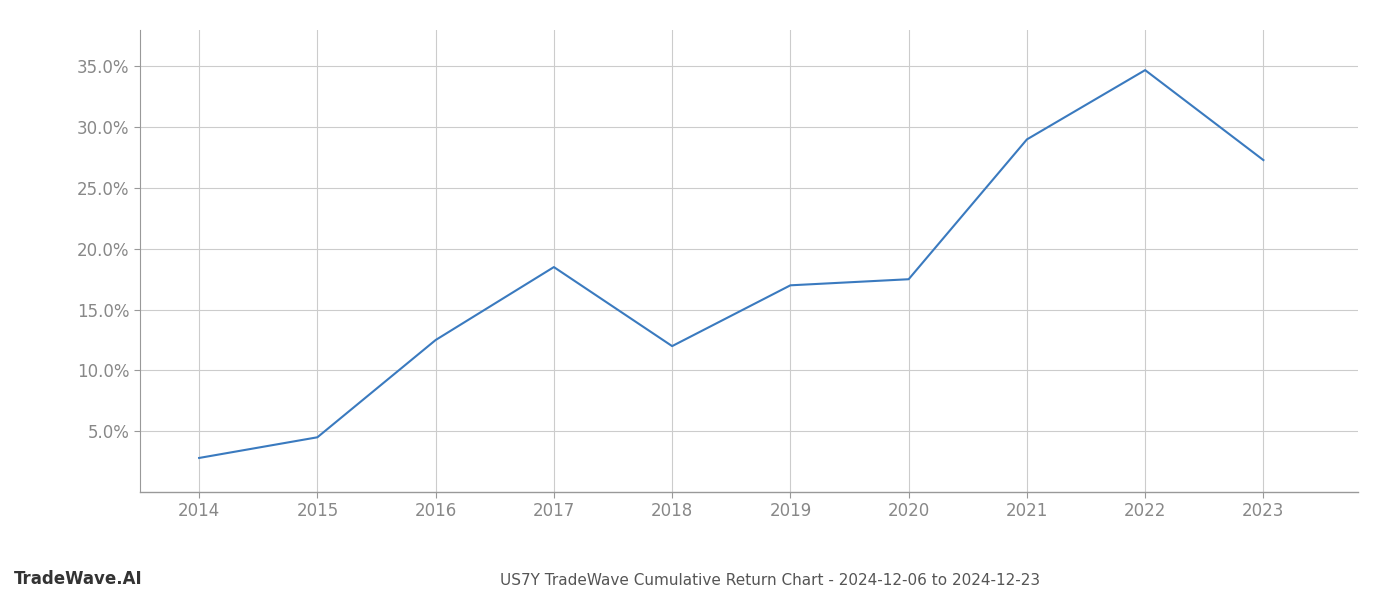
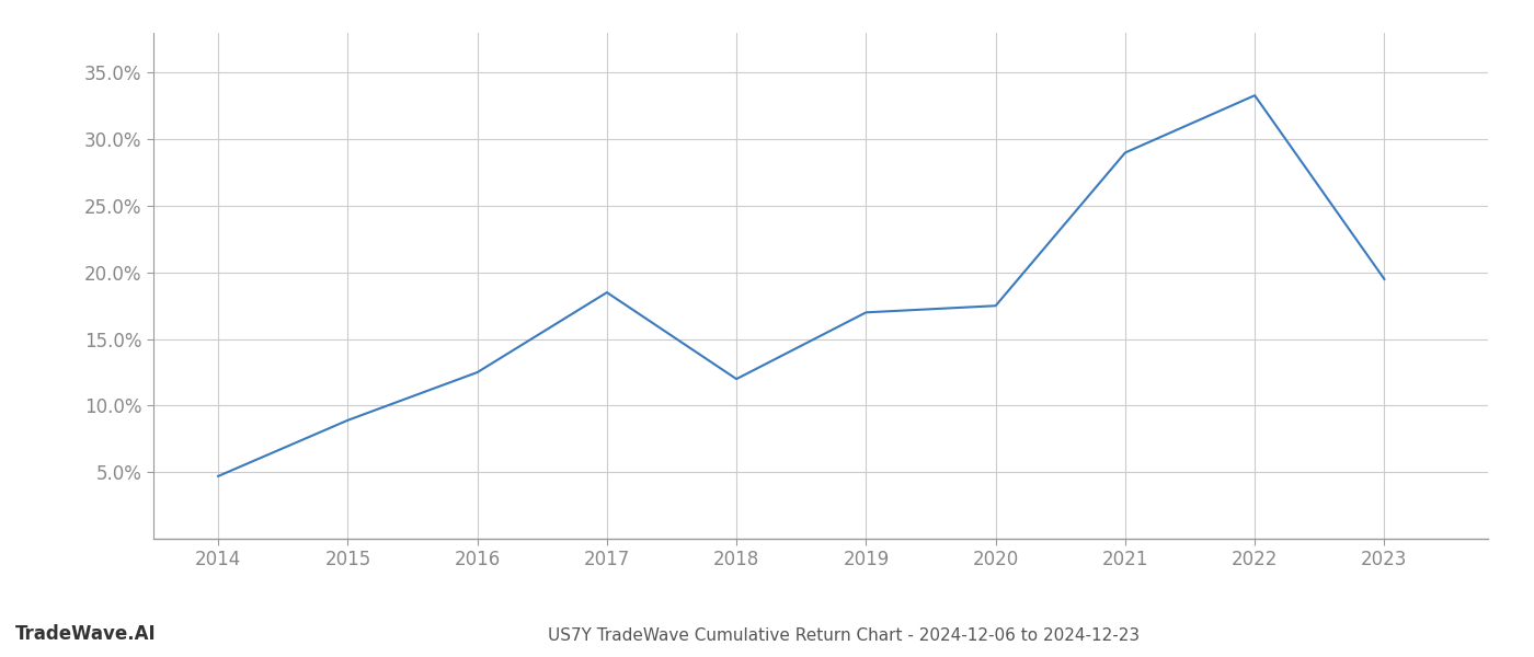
2014: 2.8% -> 4.7%
2015: 4.5% -> 8.9%
2022: 34.7% -> 33.3%
2023: 27.3% -> 19.5%
